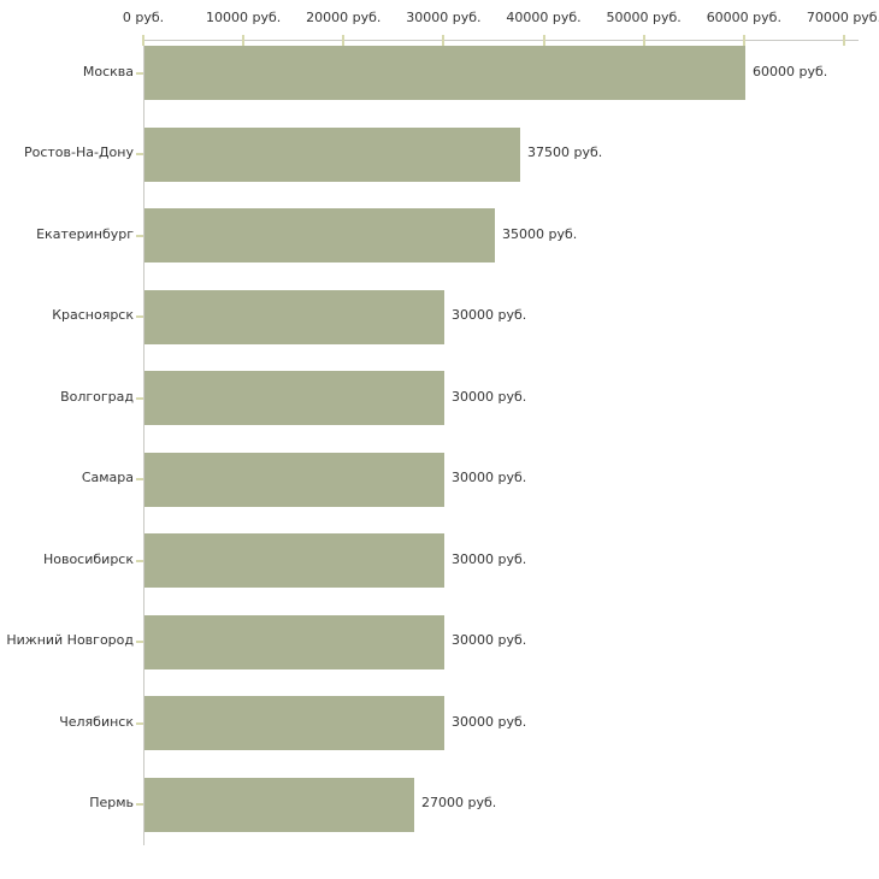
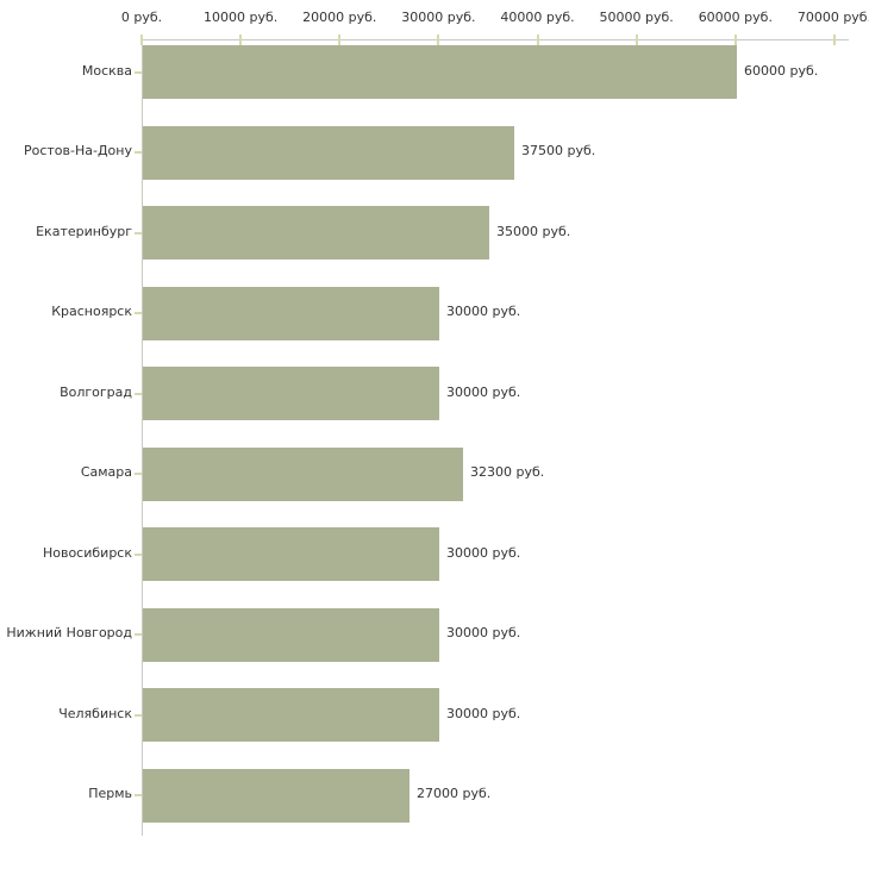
Самара: 30000 -> 32300
